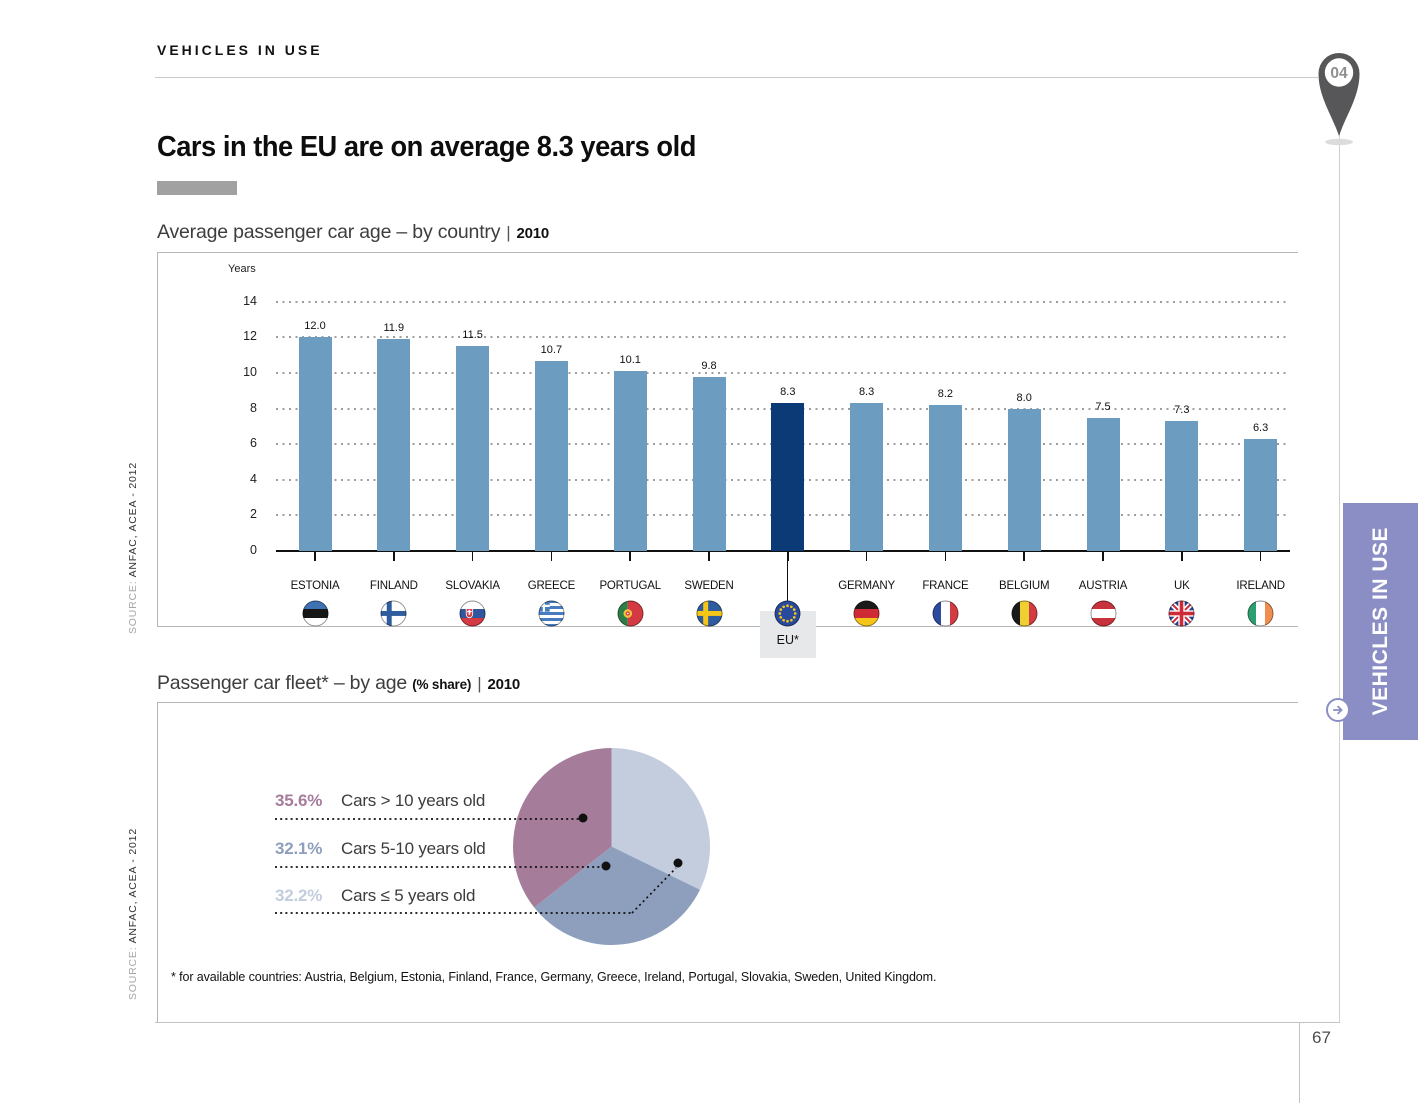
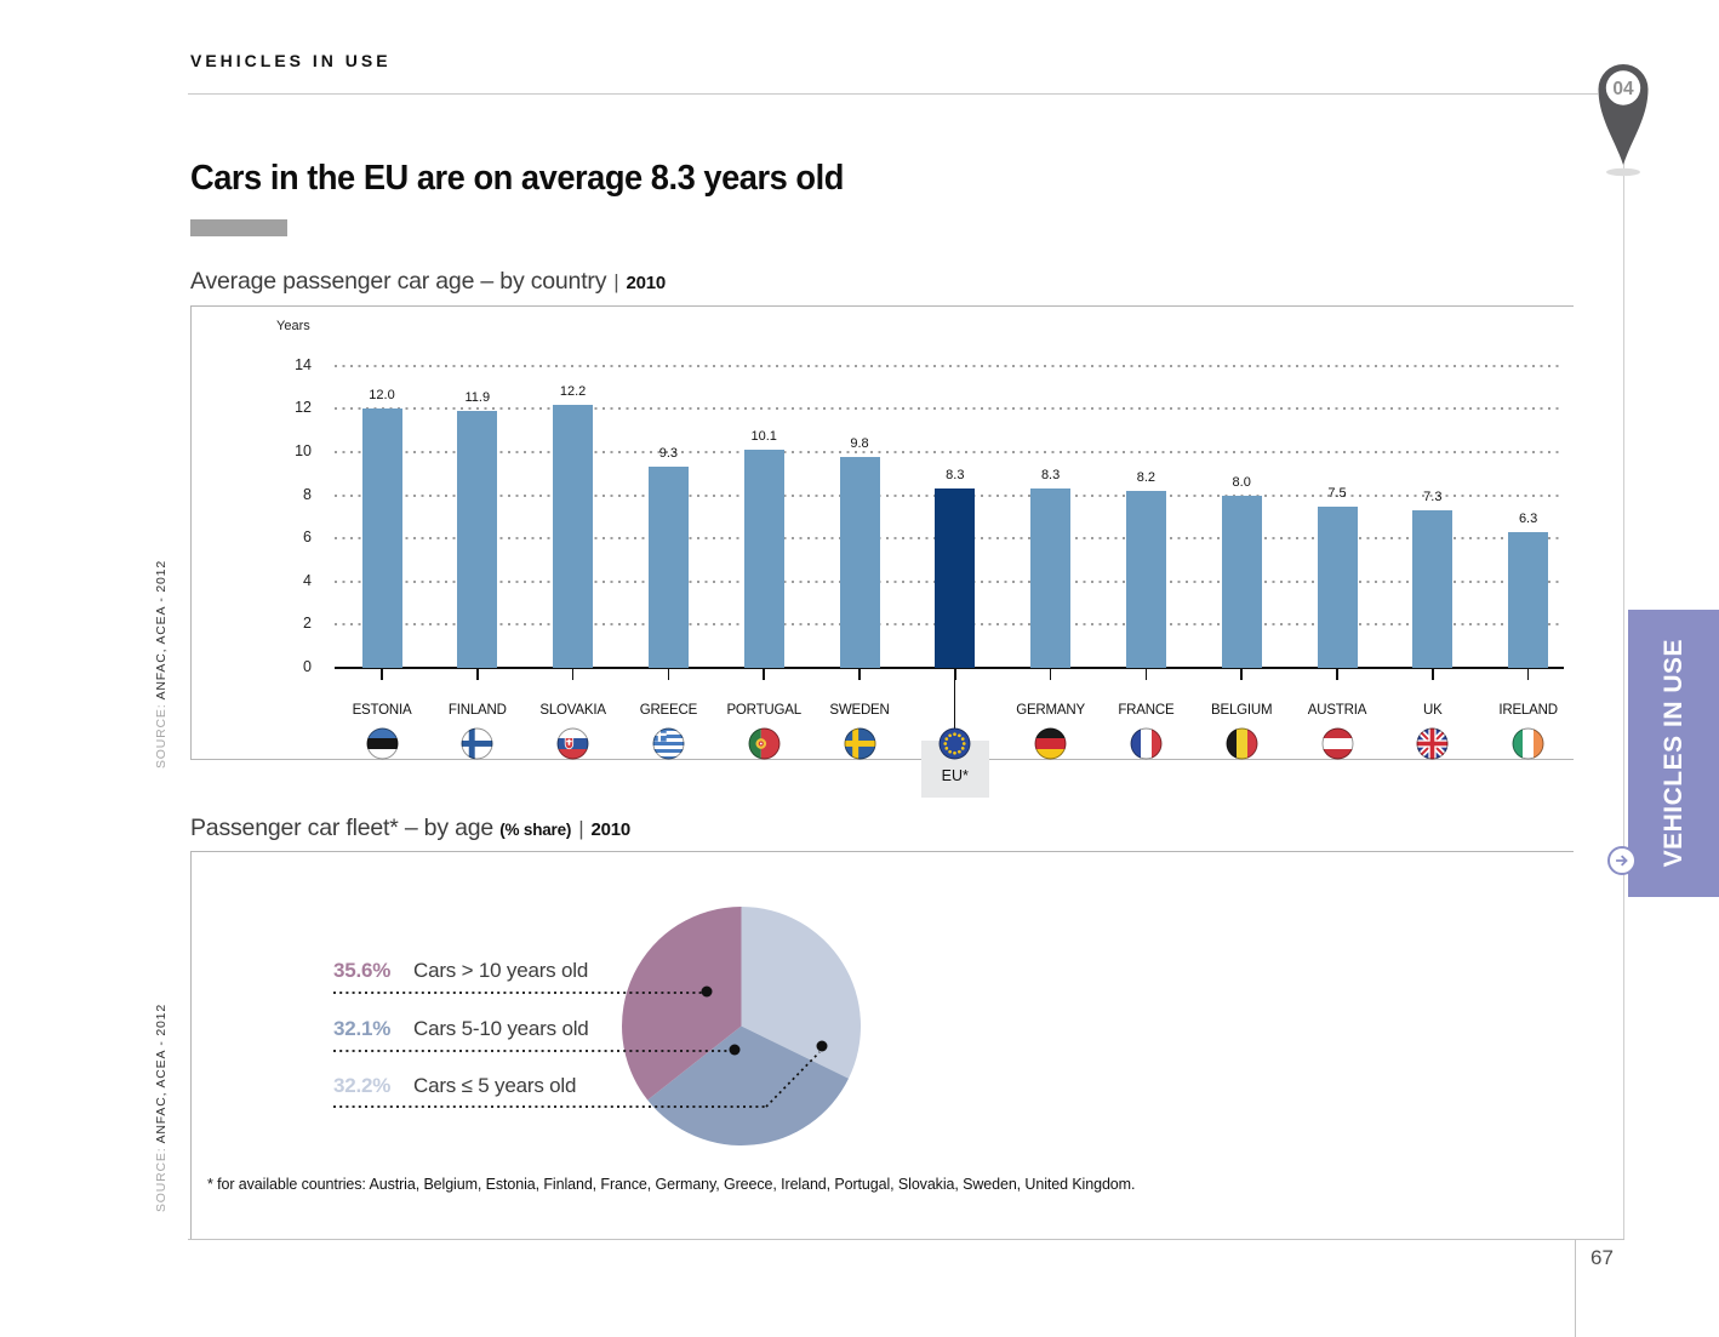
Average passenger car age – by country | 2010/SLOVAKIA: 11.5 -> 12.2
Average passenger car age – by country | 2010/GREECE: 10.7 -> 9.3
